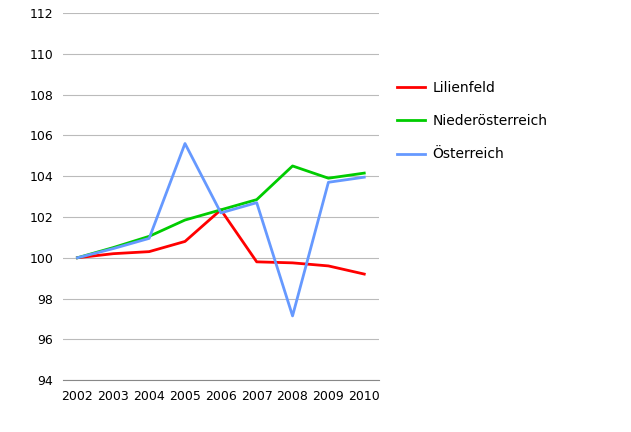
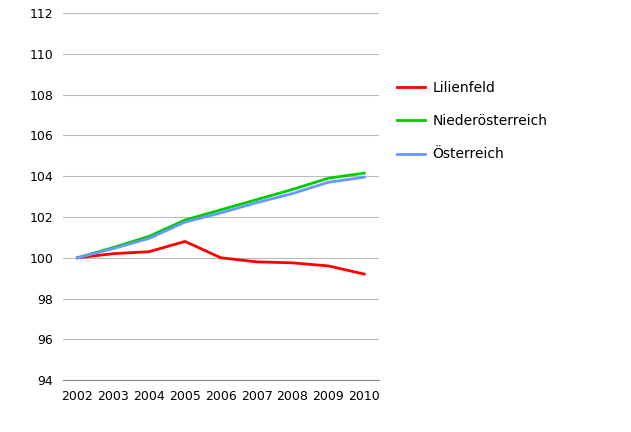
Österreich/2005: 105.60 -> 101.75
Lilienfeld/2006: 102.35 -> 100.00
Niederösterreich/2008: 104.50 -> 103.35
Österreich/2008: 97.15 -> 103.15
